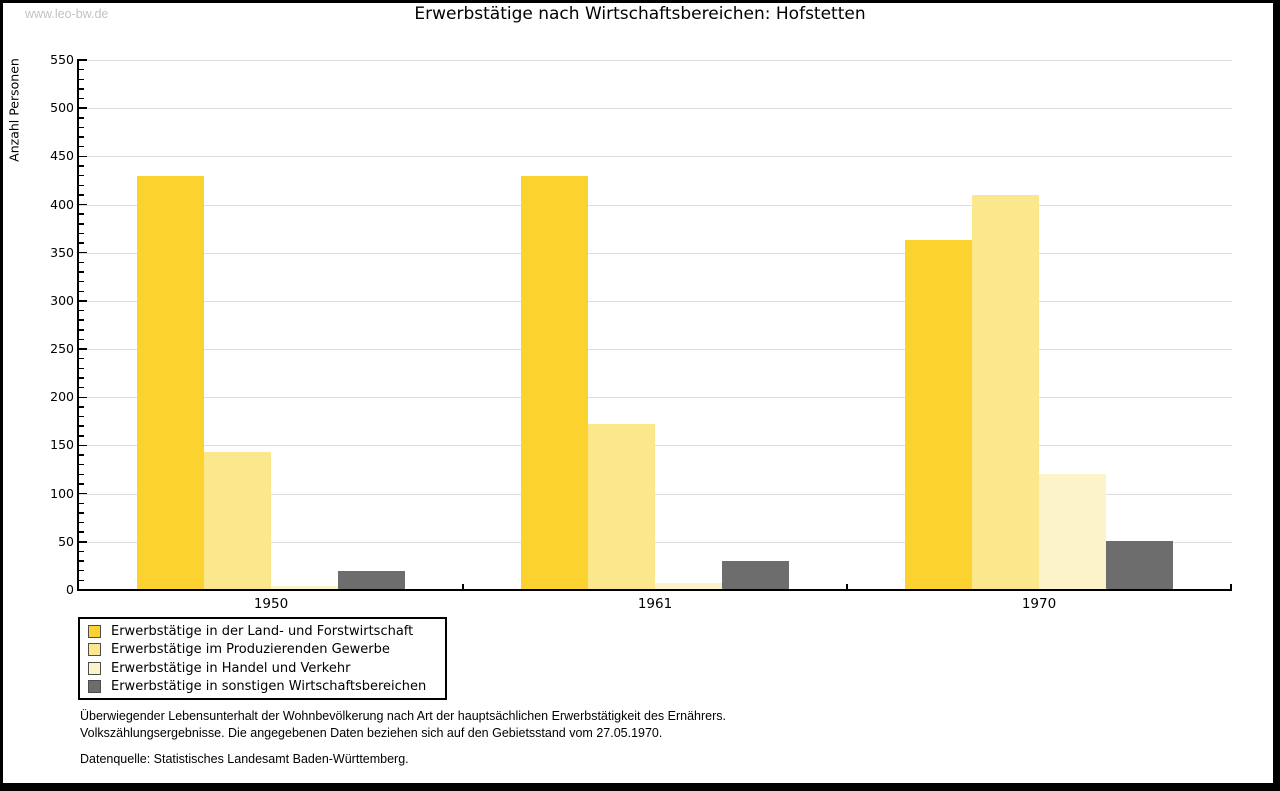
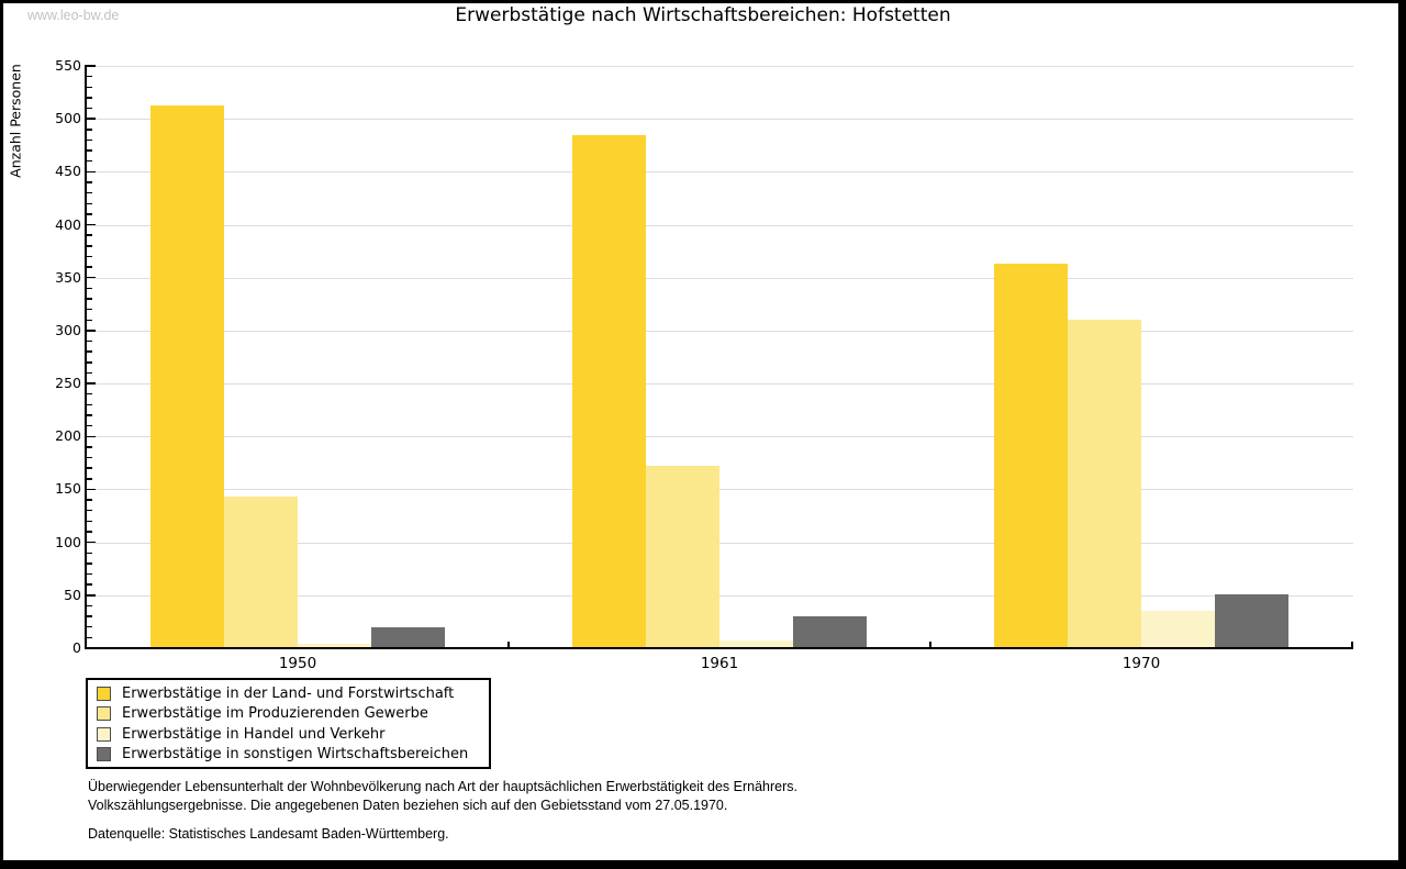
Erwerbstätige in der Land- und Forstwirtschaft/1950: 430 -> 510
Erwerbstätige in der Land- und Forstwirtschaft/1961: 430 -> 480
Erwerbstätige im Produzierenden Gewerbe/1970: 410 -> 310
Erwerbstätige in Handel und Verkehr/1970: 120 -> 40
